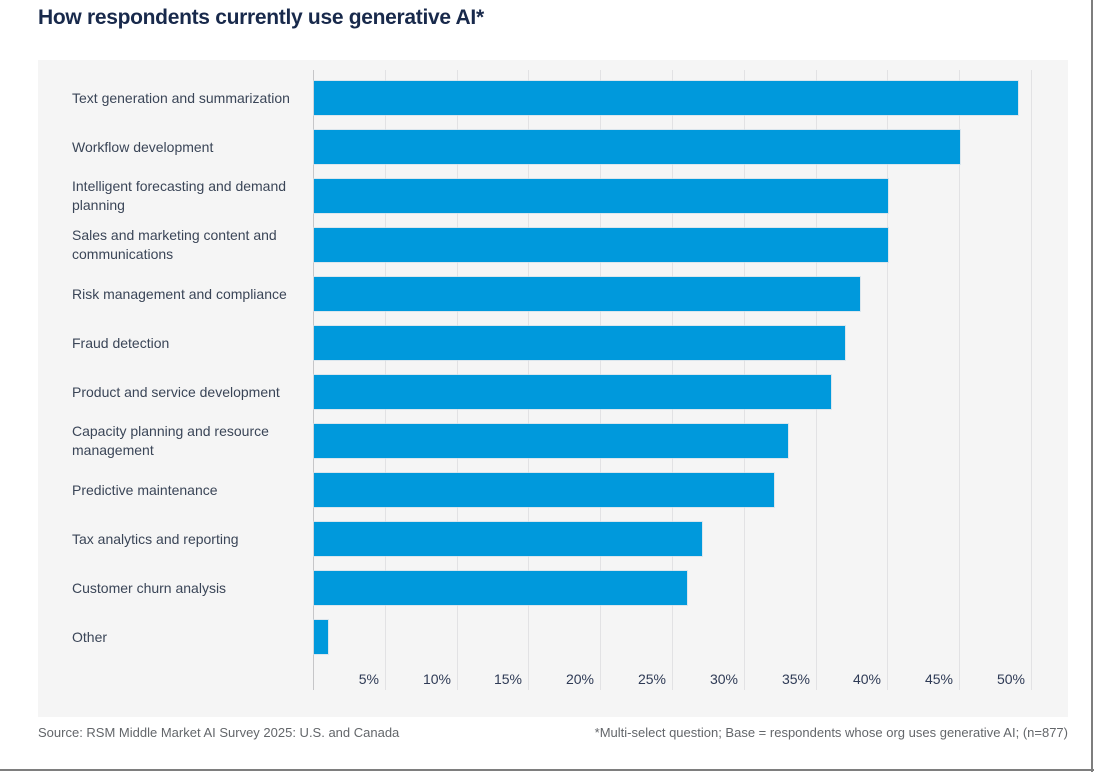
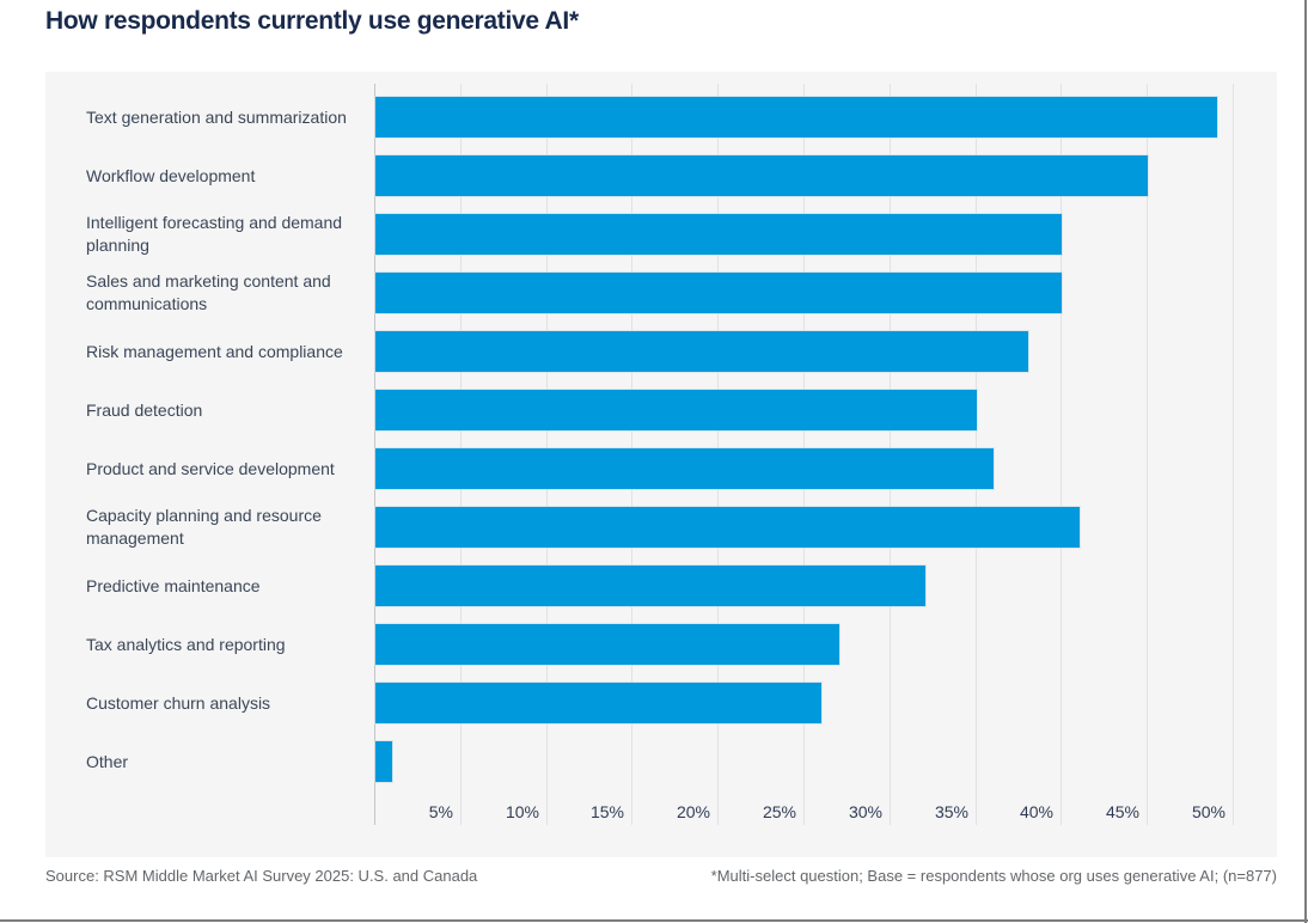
Fraud detection: 37% -> 35%
Capacity planning and resource management: 33% -> 41%
